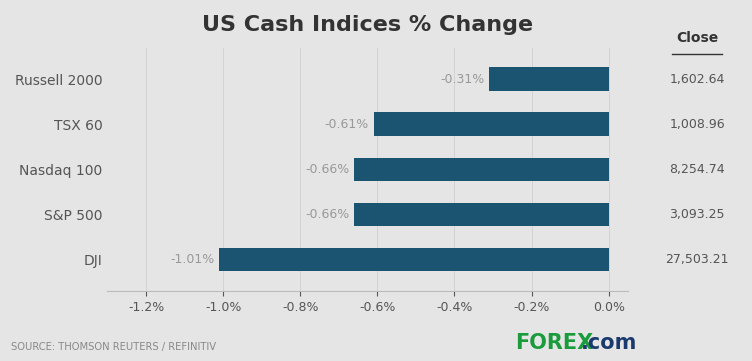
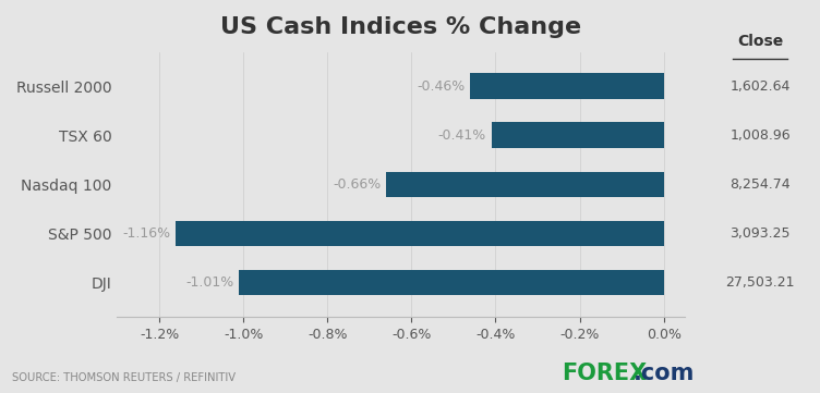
Russell 2000: -0.31% -> -0.46%
TSX 60: -0.61% -> -0.41%
S&P 500: -0.66% -> -1.16%
